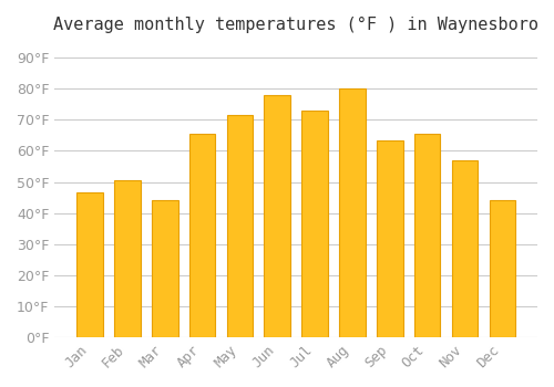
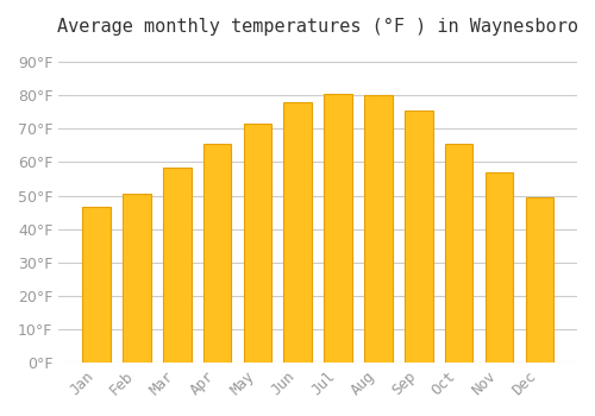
Mar: 44.0°F -> 58.5°F
Jul: 73.0°F -> 80.5°F
Sep: 63.5°F -> 75.5°F
Dec: 44.0°F -> 49.5°F
